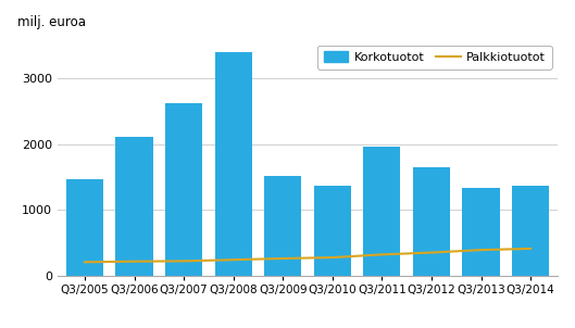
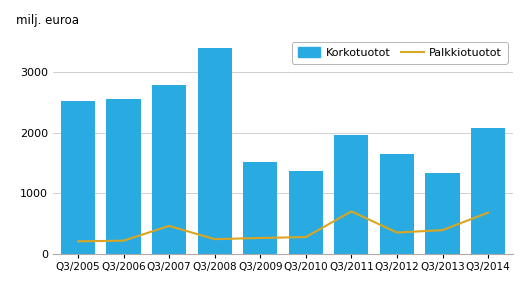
Korkotuotot/Q3/2005: 1470 -> 2520
Korkotuotot/Q3/2006: 2110 -> 2560
Korkotuotot/Q3/2007: 2620 -> 2800
Palkkiotuotot/Q3/2007: 220 -> 460
Palkkiotuotot/Q3/2011: 320 -> 700
Korkotuotot/Q3/2014: 1370 -> 2080
Palkkiotuotot/Q3/2014: 410 -> 680
